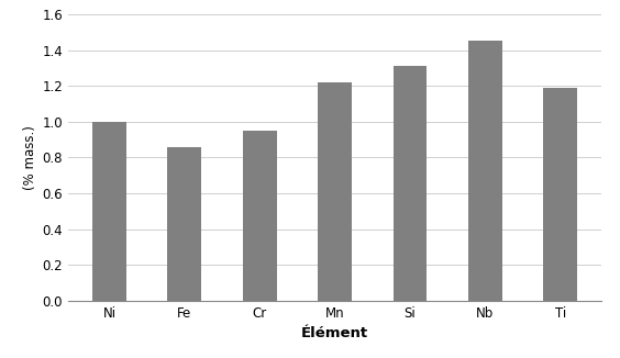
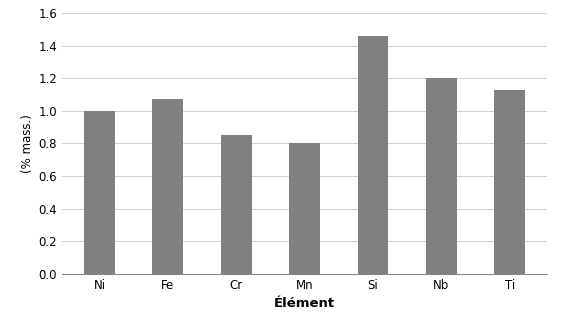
Fe: 0.86 -> 1.07
Cr: 0.95 -> 0.85
Mn: 1.22 -> 0.80
Si: 1.31 -> 1.46
Nb: 1.45 -> 1.20
Ti: 1.19 -> 1.13
